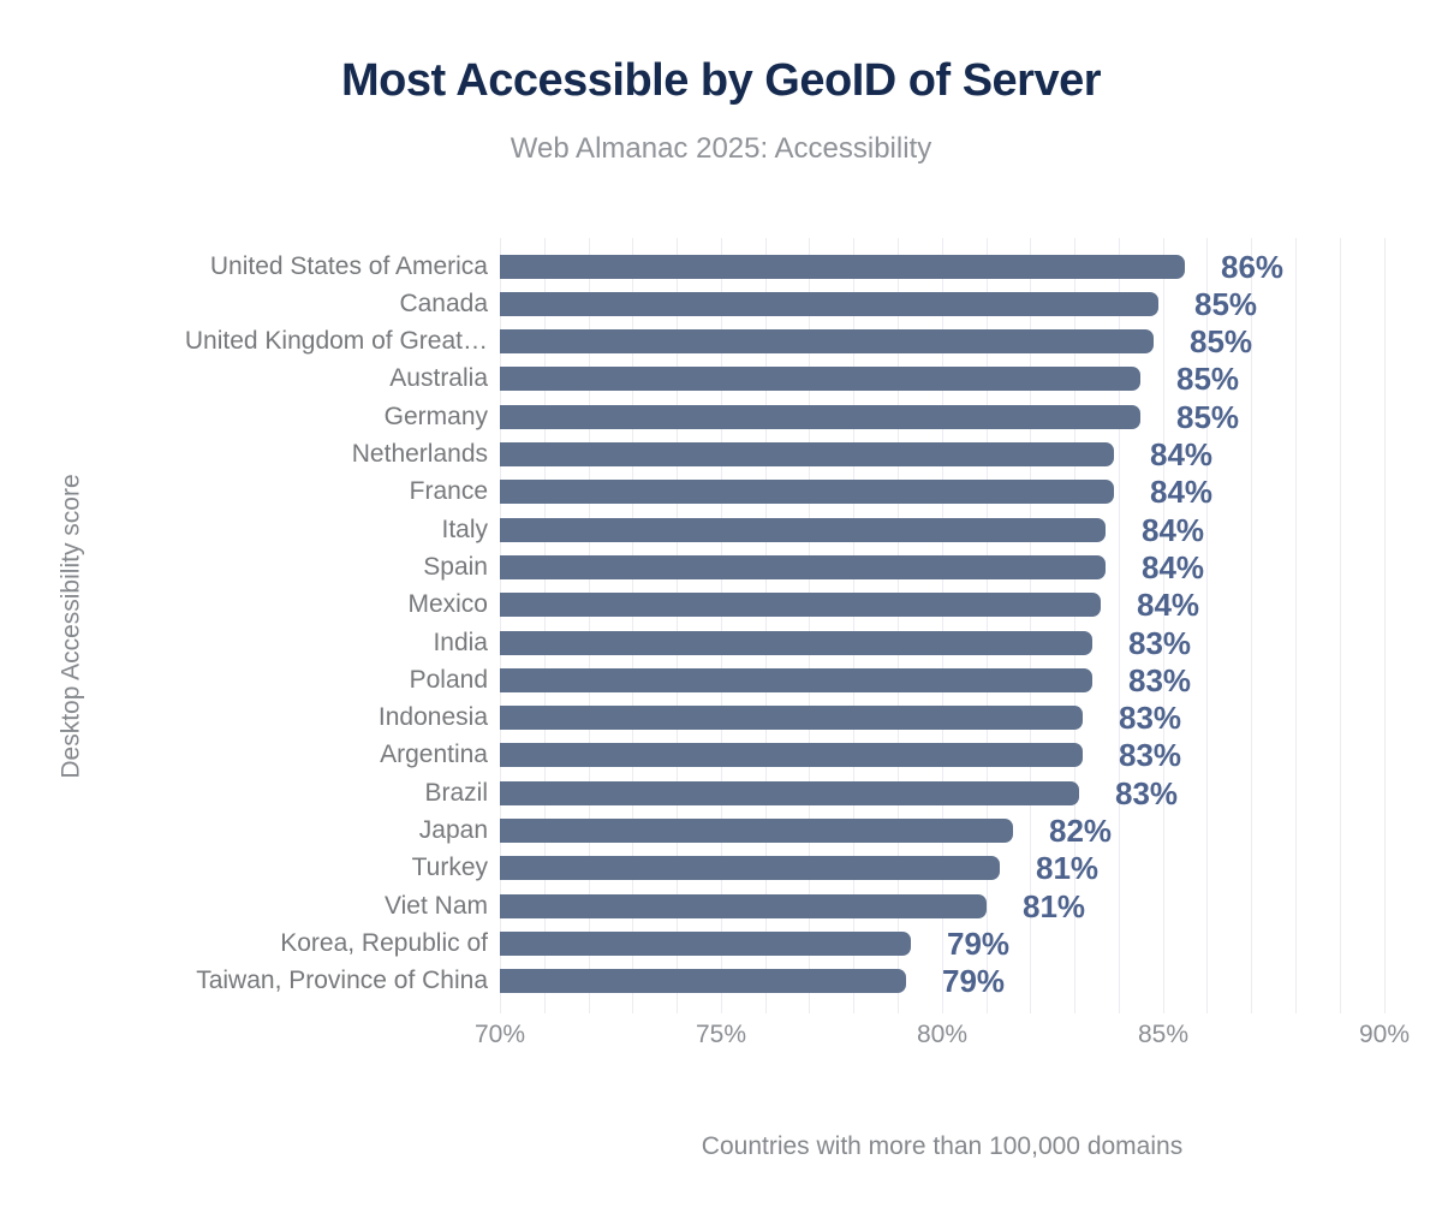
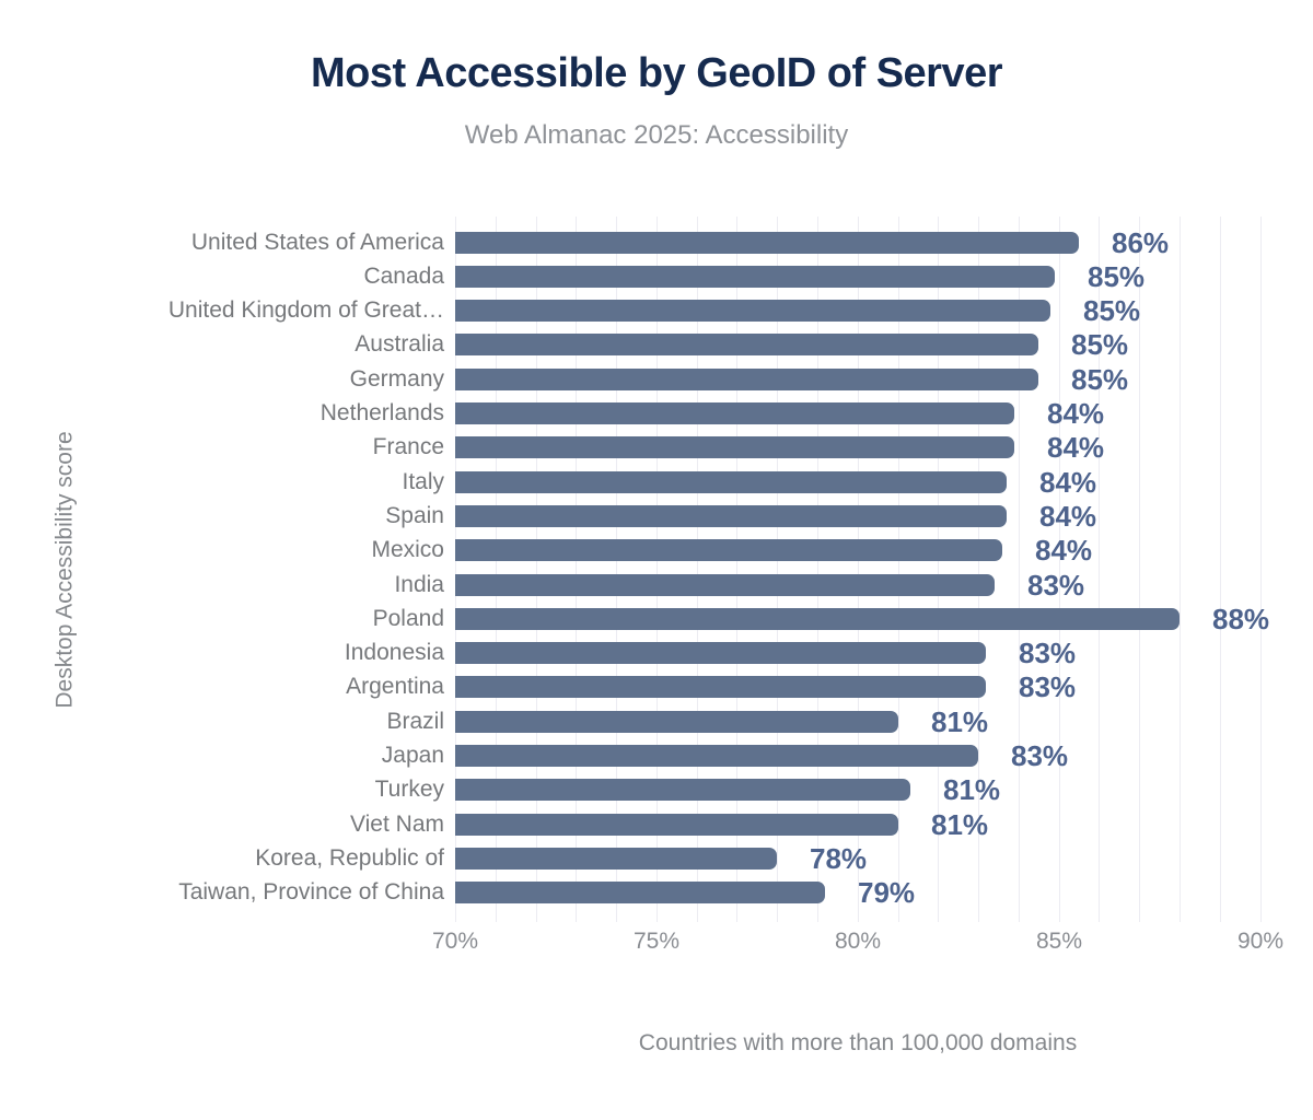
Poland: 83% -> 88%
Brazil: 83% -> 81%
Japan: 82% -> 83%
Korea, Republic of: 79% -> 78%
